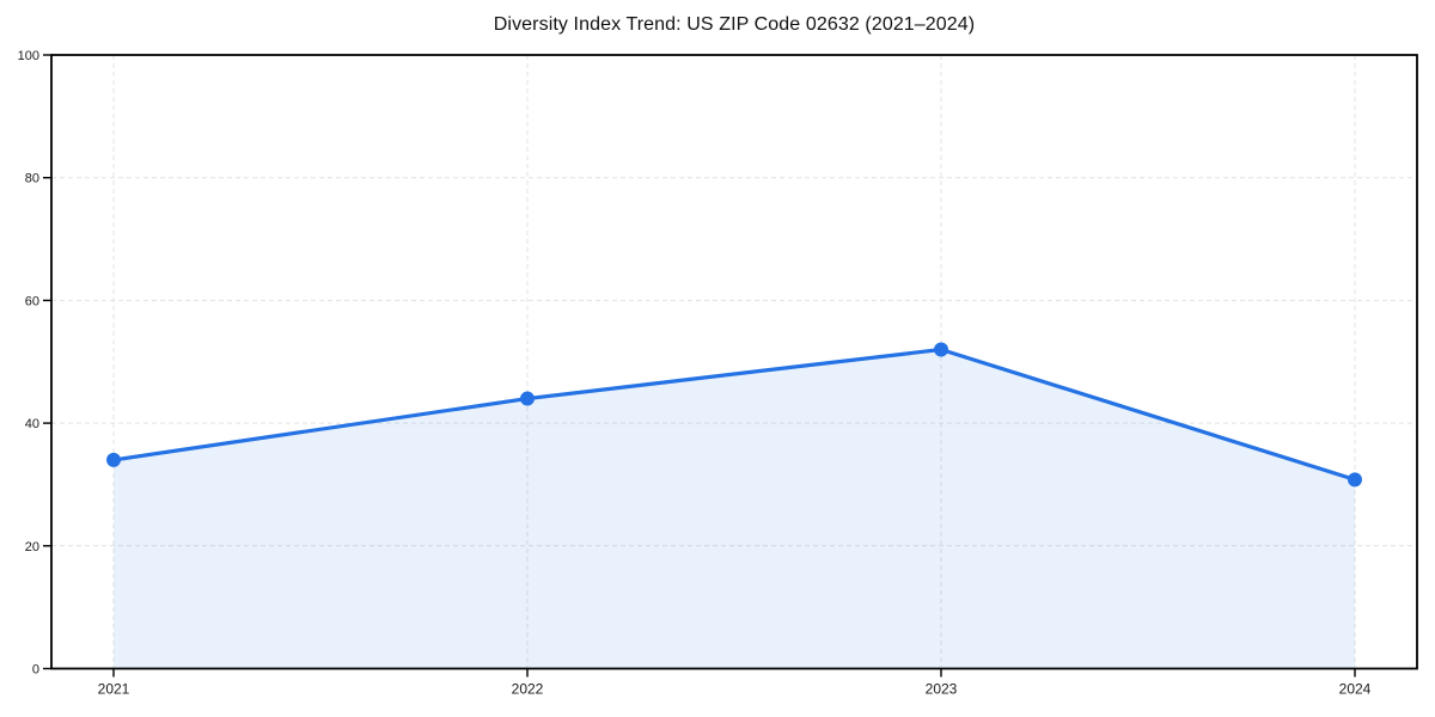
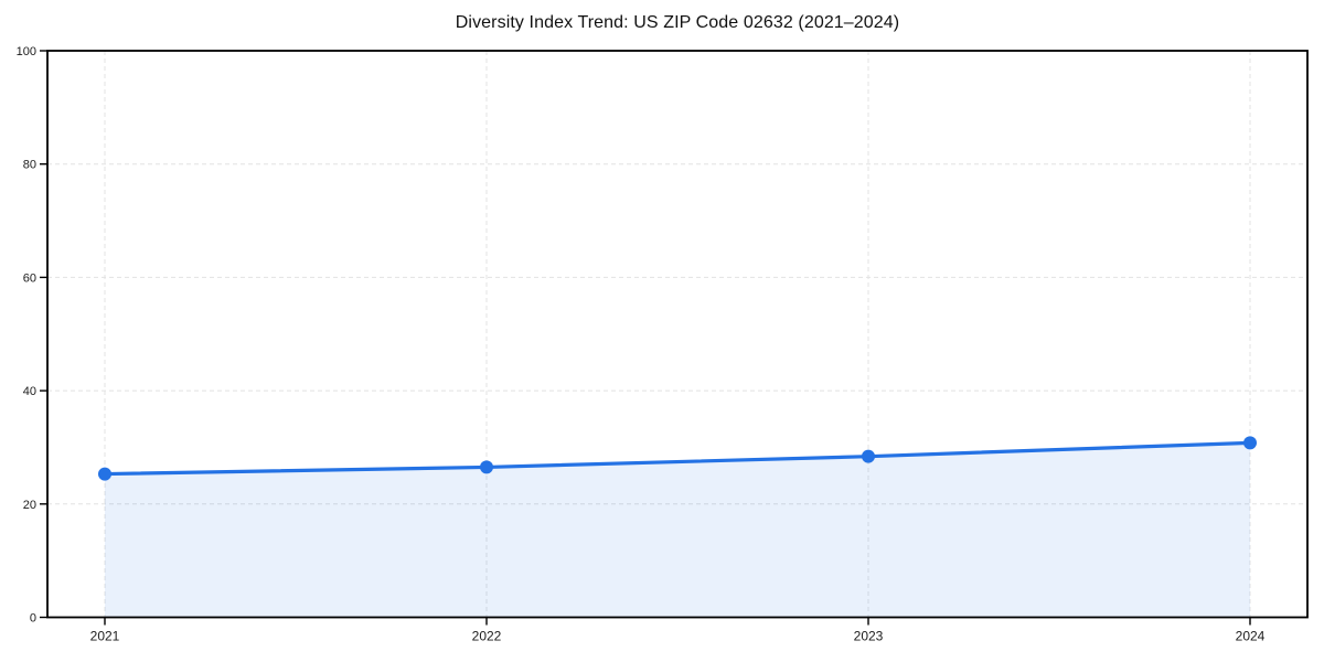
2021: 34 -> 25
2022: 44 -> 26
2023: 52 -> 28
